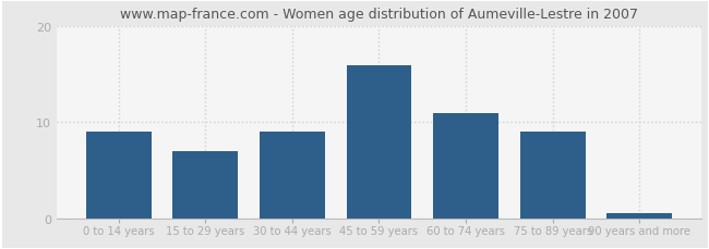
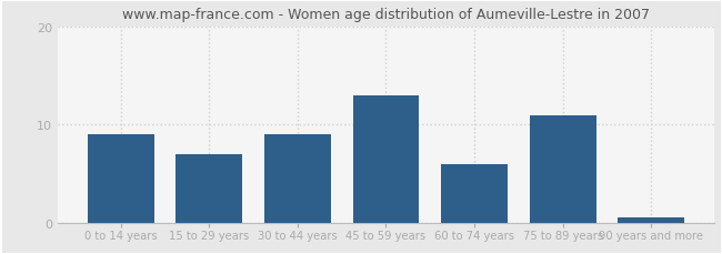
45 to 59 years: 16.0 -> 13.0
60 to 74 years: 11.0 -> 6.0
75 to 89 years: 9.0 -> 11.0
